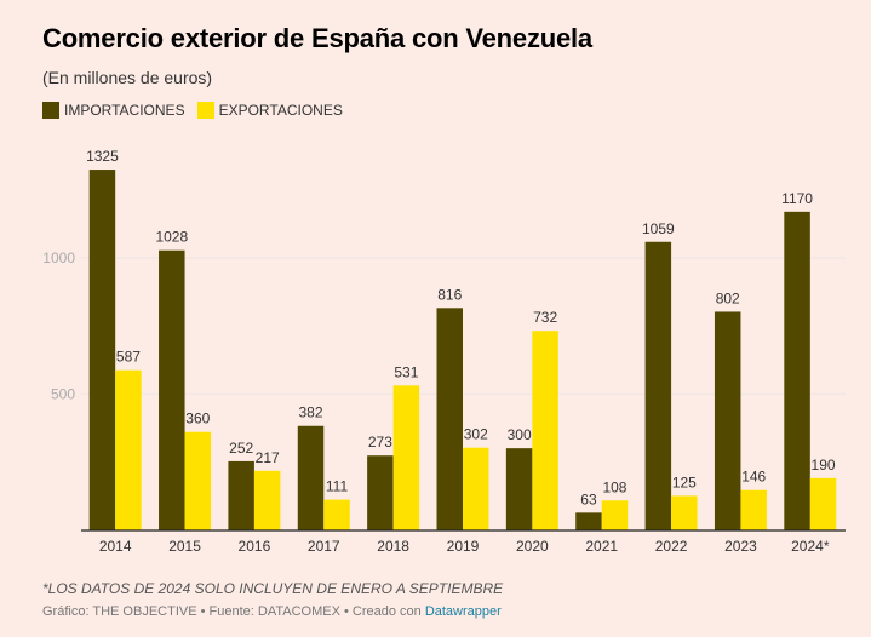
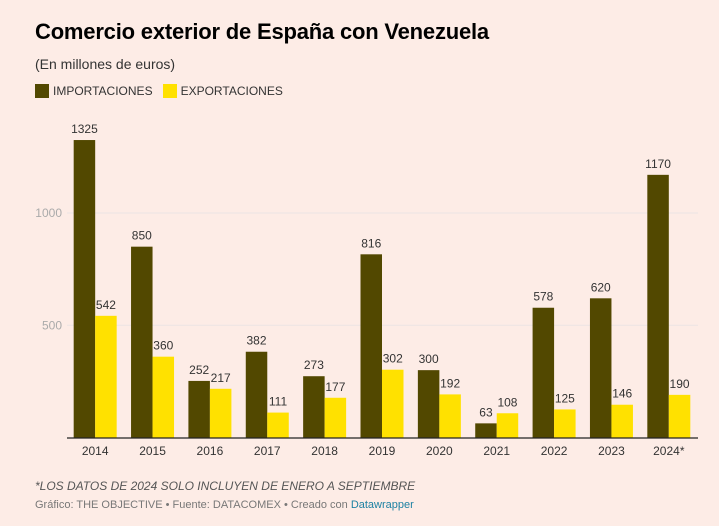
EXPORTACIONES/2014: 587 -> 542
IMPORTACIONES/2015: 1028 -> 850
EXPORTACIONES/2018: 531 -> 177
EXPORTACIONES/2020: 732 -> 192
IMPORTACIONES/2022: 1059 -> 578
IMPORTACIONES/2023: 802 -> 620
